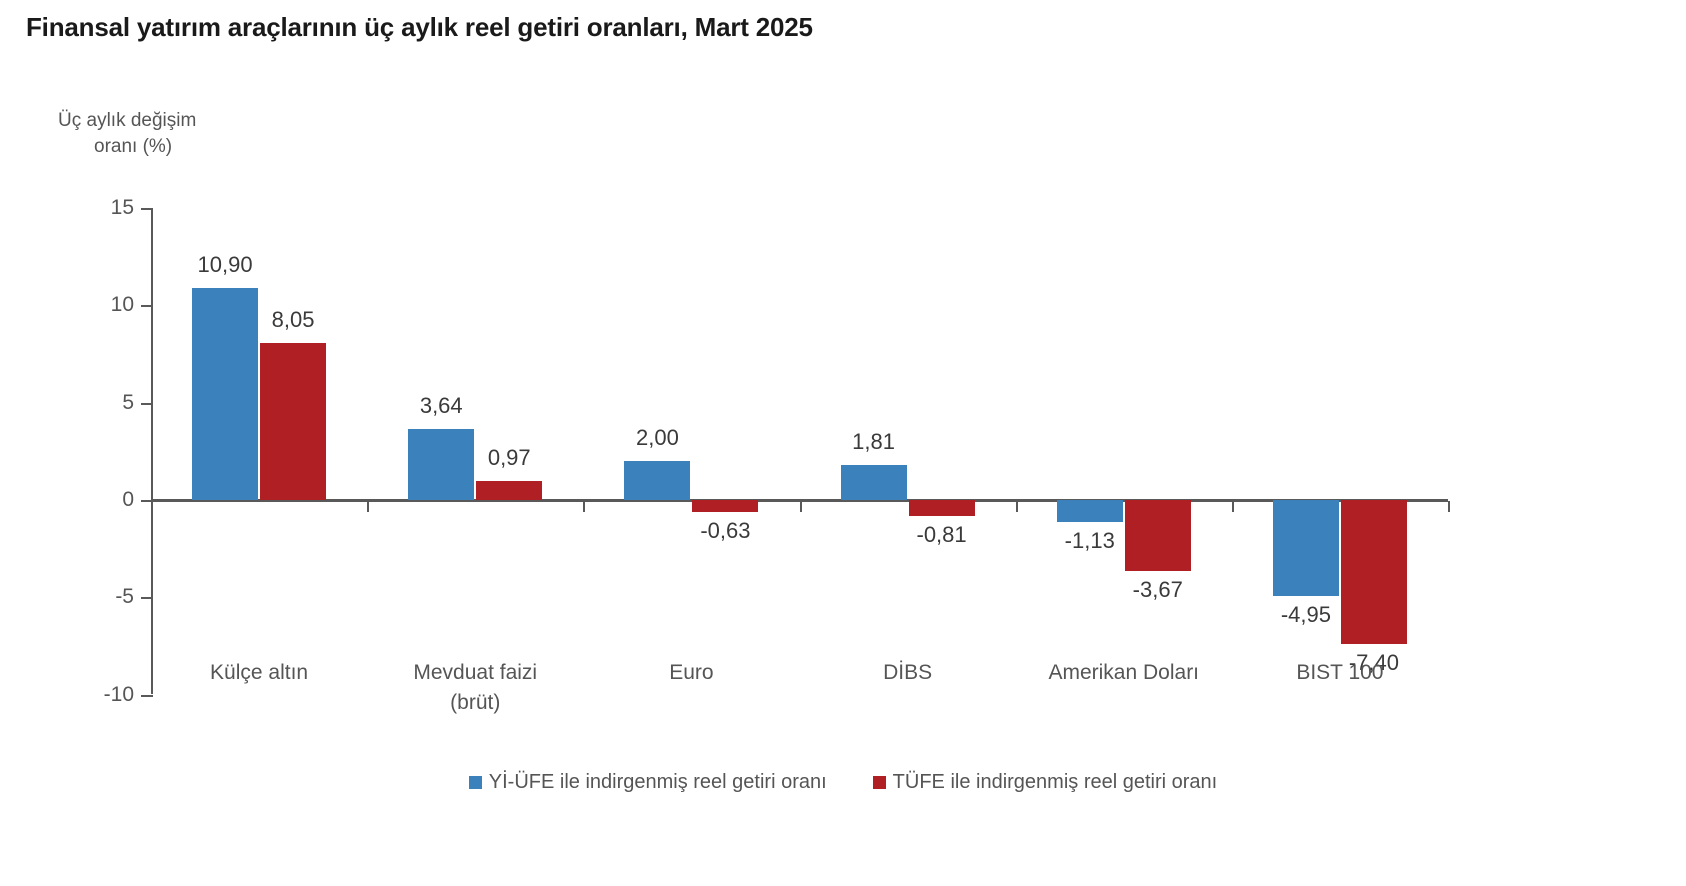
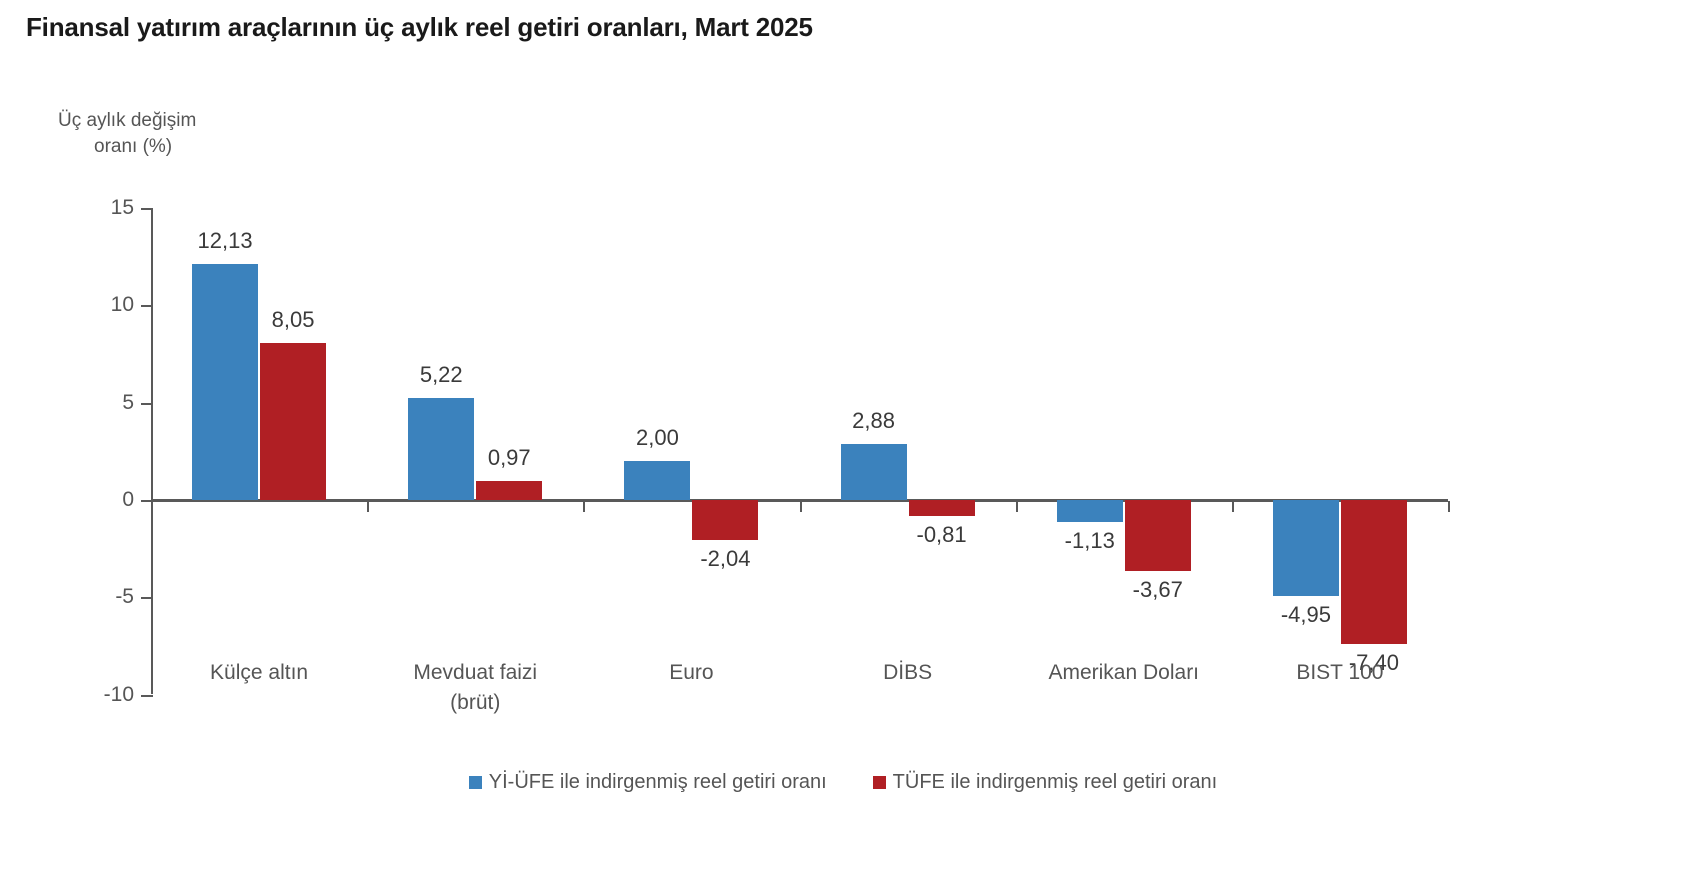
Yİ-ÜFE ile indirgenmiş reel getiri oranı/Külçe altın: 10,90 -> 12,13
Yİ-ÜFE ile indirgenmiş reel getiri oranı/Mevduat faizi: 3,64 -> 5,22
TÜFE ile indirgenmiş reel getiri oranı/Euro: -0,63 -> -2,04
Yİ-ÜFE ile indirgenmiş reel getiri oranı/DİBS: 1,81 -> 2,88
